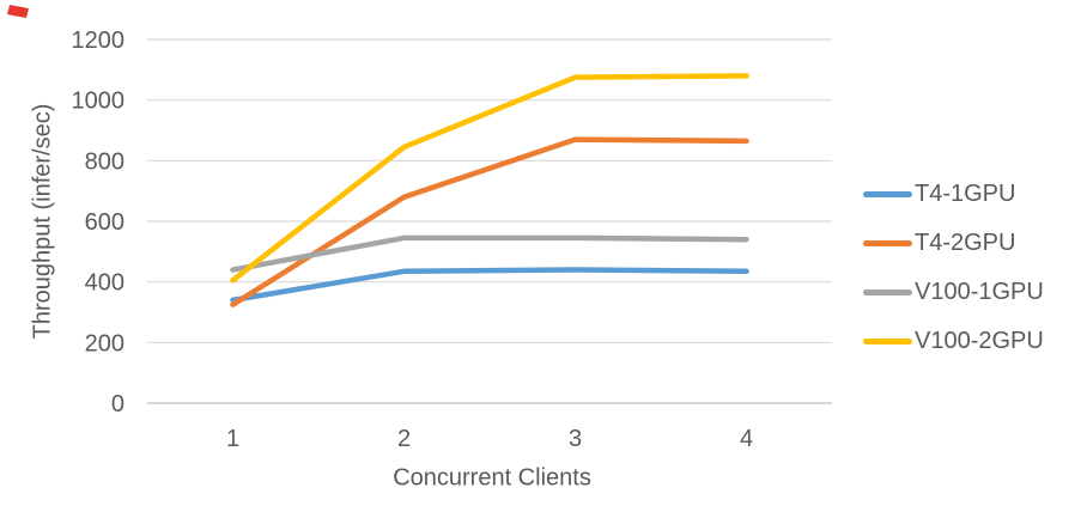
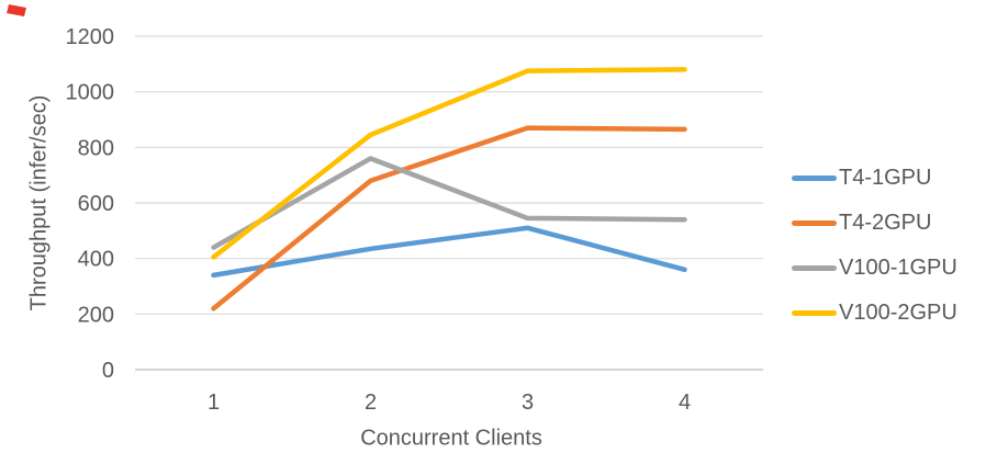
T4-2GPU/1: 320 -> 220
V100-1GPU/2: 540 -> 760
T4-1GPU/3: 440 -> 510
T4-1GPU/4: 440 -> 360
